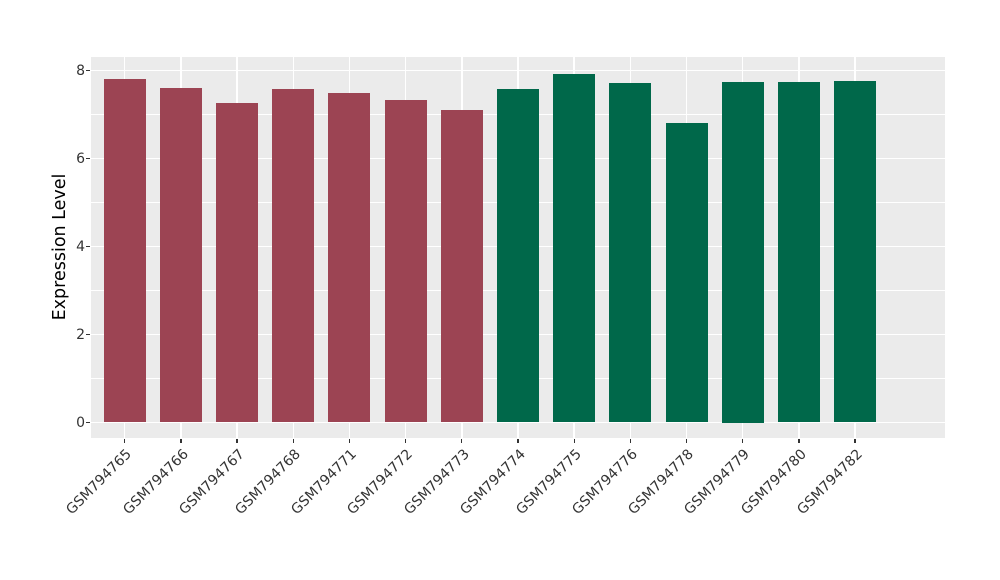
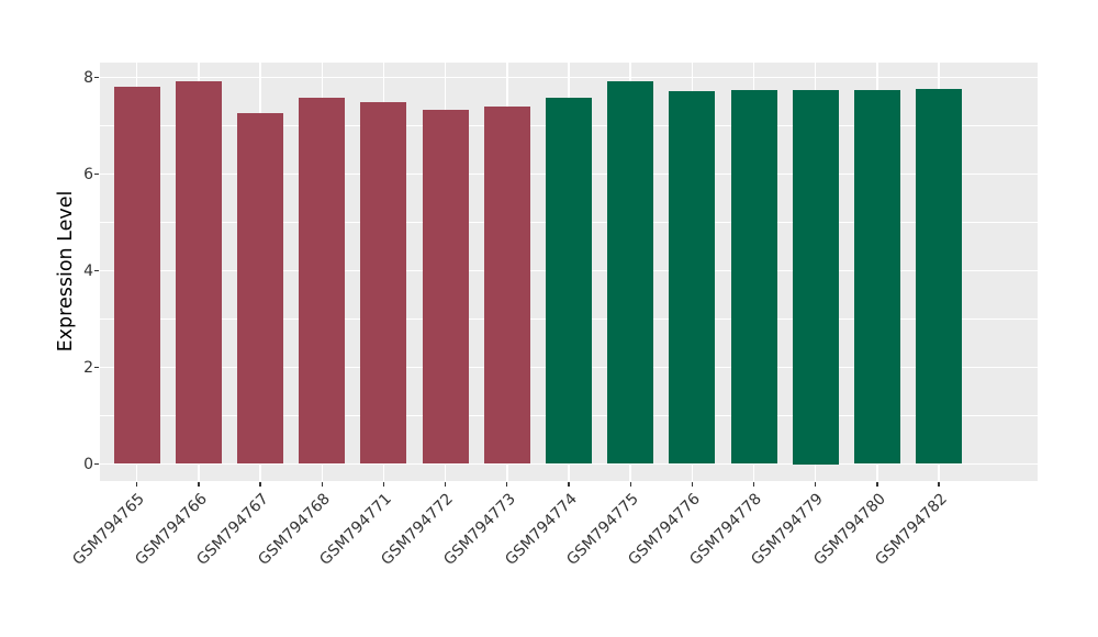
GSM794766: 7.6 -> 7.9
GSM794773: 7.1 -> 7.4
GSM794778: 6.8 -> 7.7
